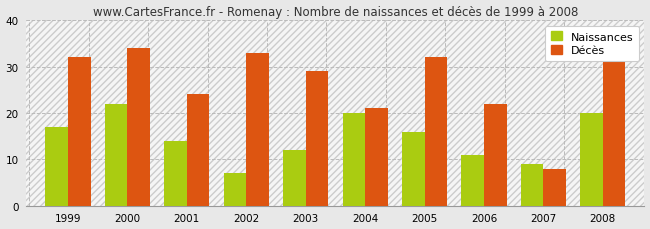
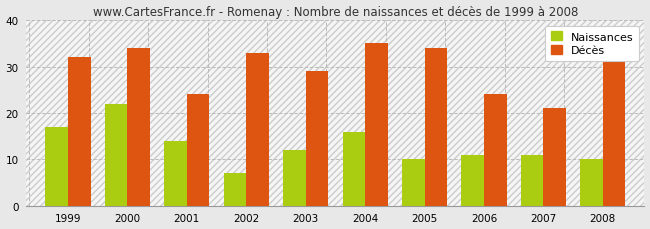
Naissances/2004: 20 -> 16
Décès/2004: 21 -> 35
Naissances/2005: 16 -> 10
Décès/2005: 32 -> 34
Décès/2006: 22 -> 24
Naissances/2007: 9 -> 11
Décès/2007: 8 -> 21
Naissances/2008: 20 -> 10
